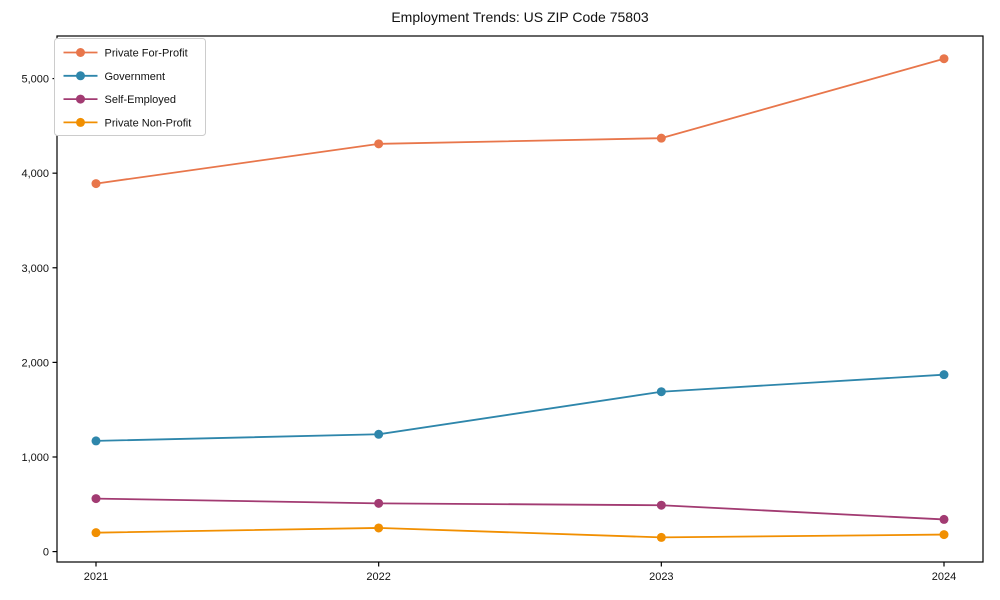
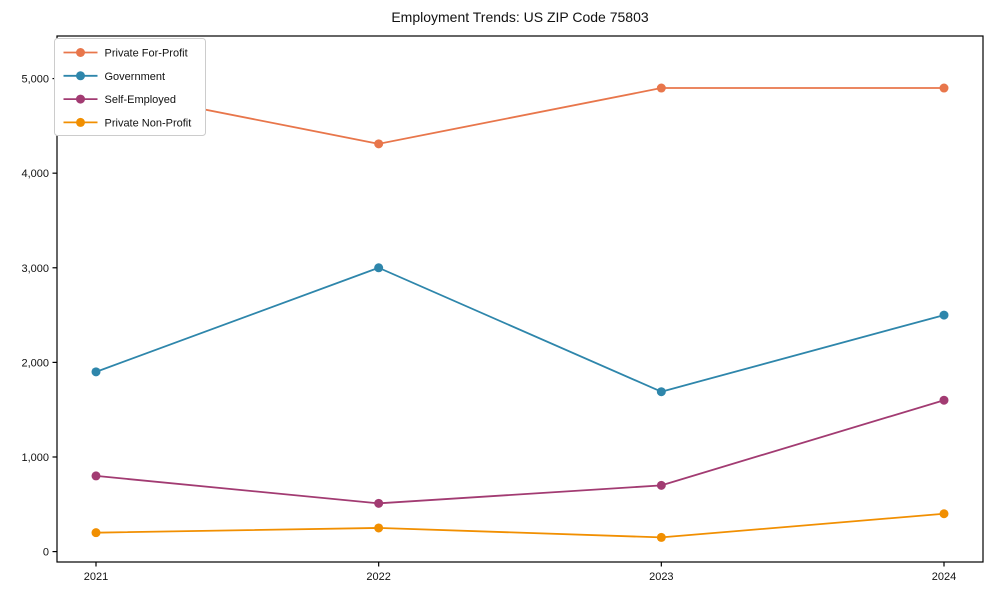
Private For-Profit/2021: 3900 -> 4900
Government/2021: 1200 -> 1900
Self-Employed/2021: 600 -> 800
Government/2022: 1200 -> 3000
Private For-Profit/2023: 4400 -> 4900
Self-Employed/2023: 500 -> 700
Private For-Profit/2024: 5200 -> 4900
Government/2024: 1900 -> 2500
Self-Employed/2024: 300 -> 1600
Private Non-Profit/2024: 200 -> 400
